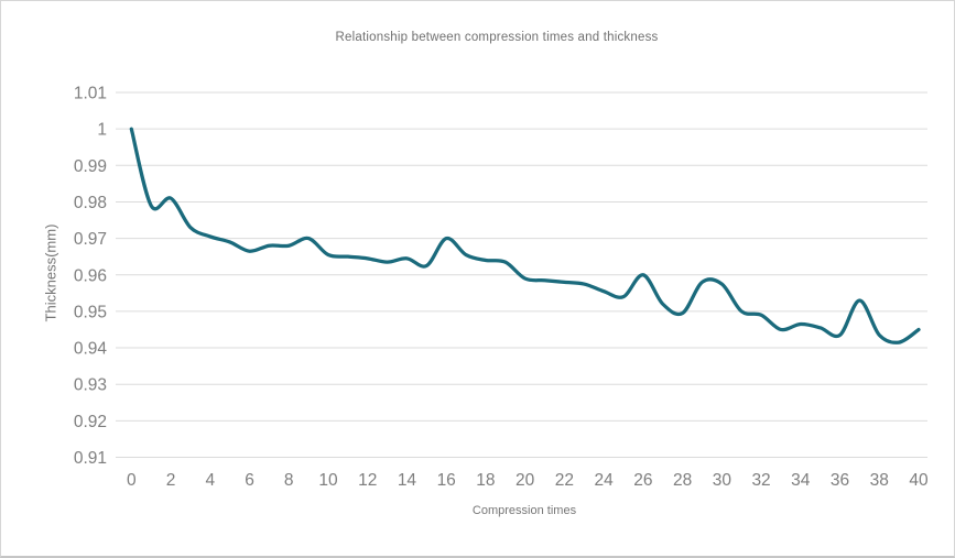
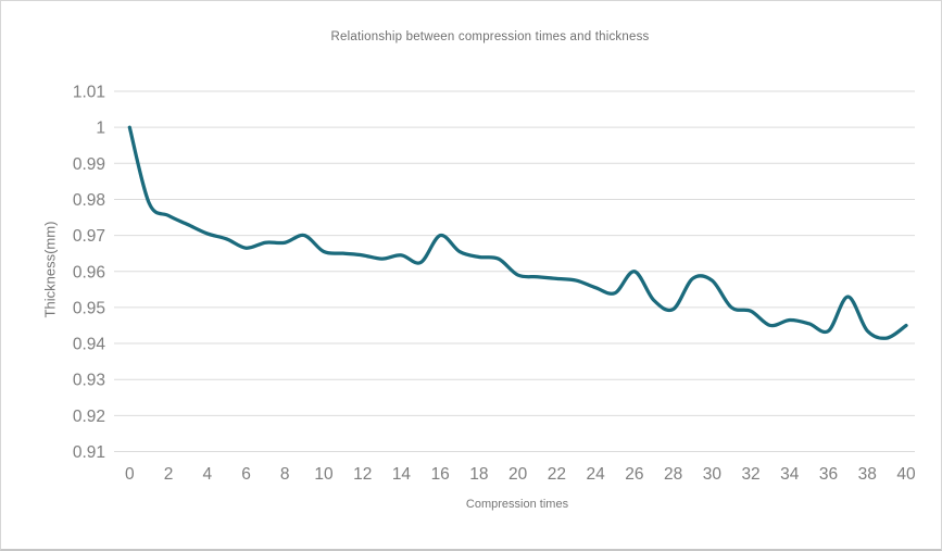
2: 0.981 -> 0.976
